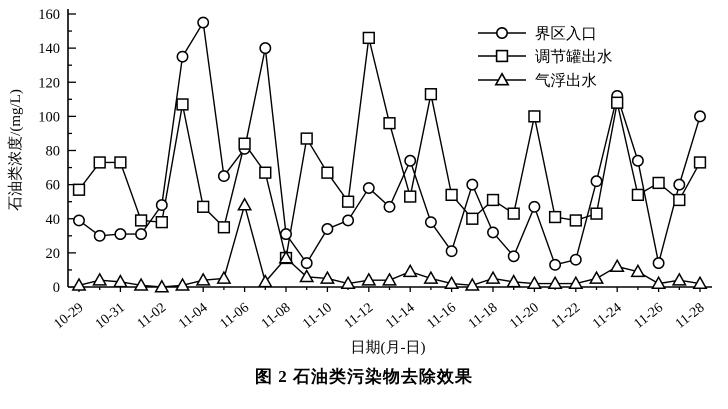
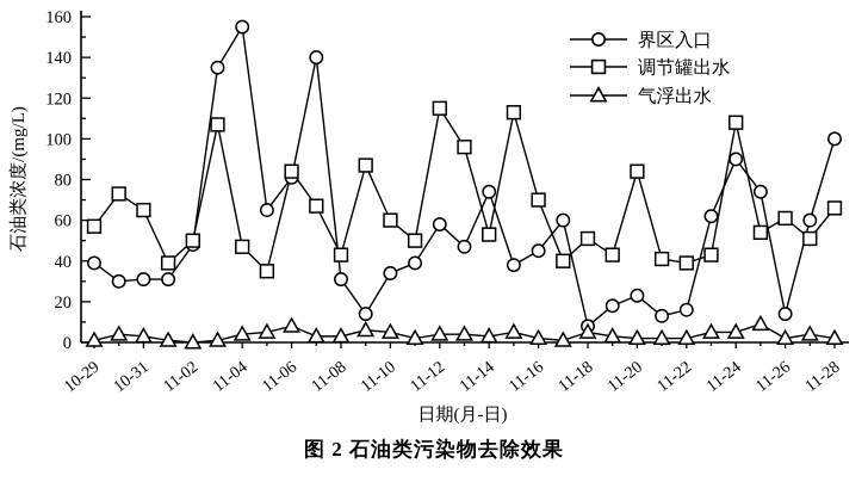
调节罐出水/10-31: 73 -> 65
调节罐出水/11-02: 38 -> 50
气浮出水/11-06: 48 -> 8
调节罐出水/11-08: 17 -> 43
气浮出水/11-08: 17 -> 3
调节罐出水/11-10: 67 -> 60
调节罐出水/11-12: 146 -> 115
气浮出水/11-14: 9 -> 3
界区入口/11-16: 21 -> 45
调节罐出水/11-16: 54 -> 70
界区入口/11-18: 32 -> 8
界区入口/11-20: 47 -> 23
调节罐出水/11-20: 100 -> 84
界区入口/11-24: 112 -> 90
气浮出水/11-24: 12 -> 5
调节罐出水/11-28: 73 -> 66
